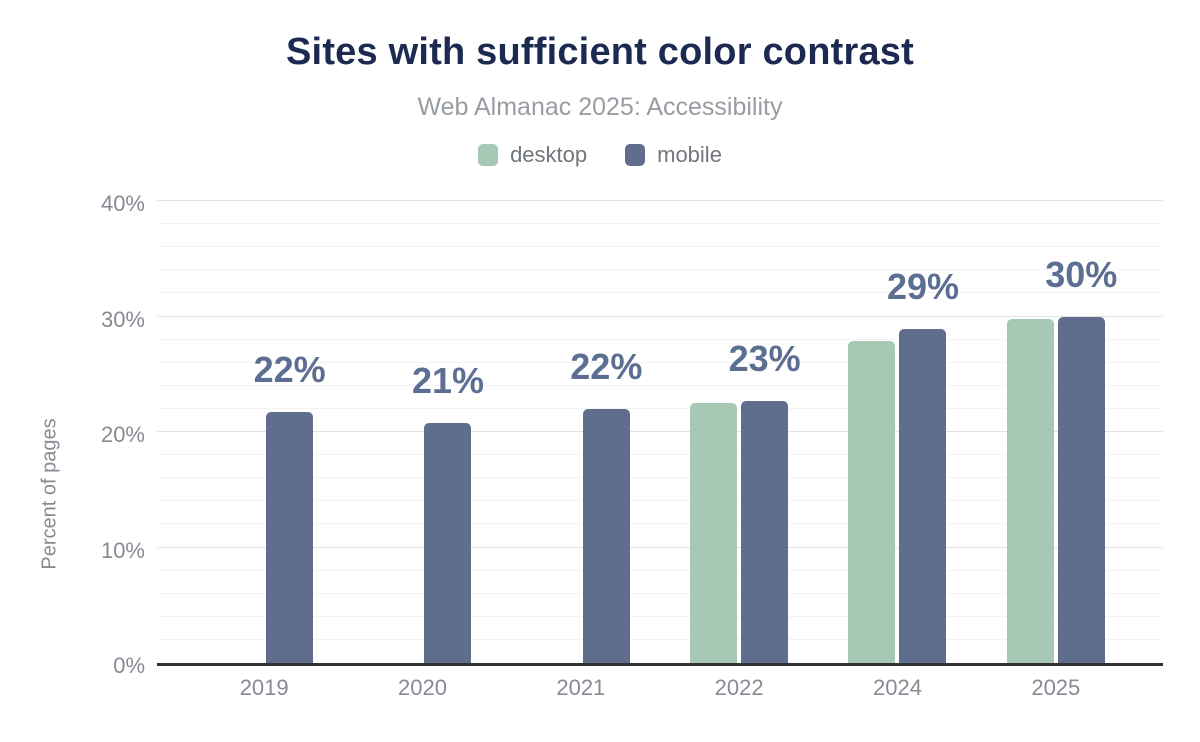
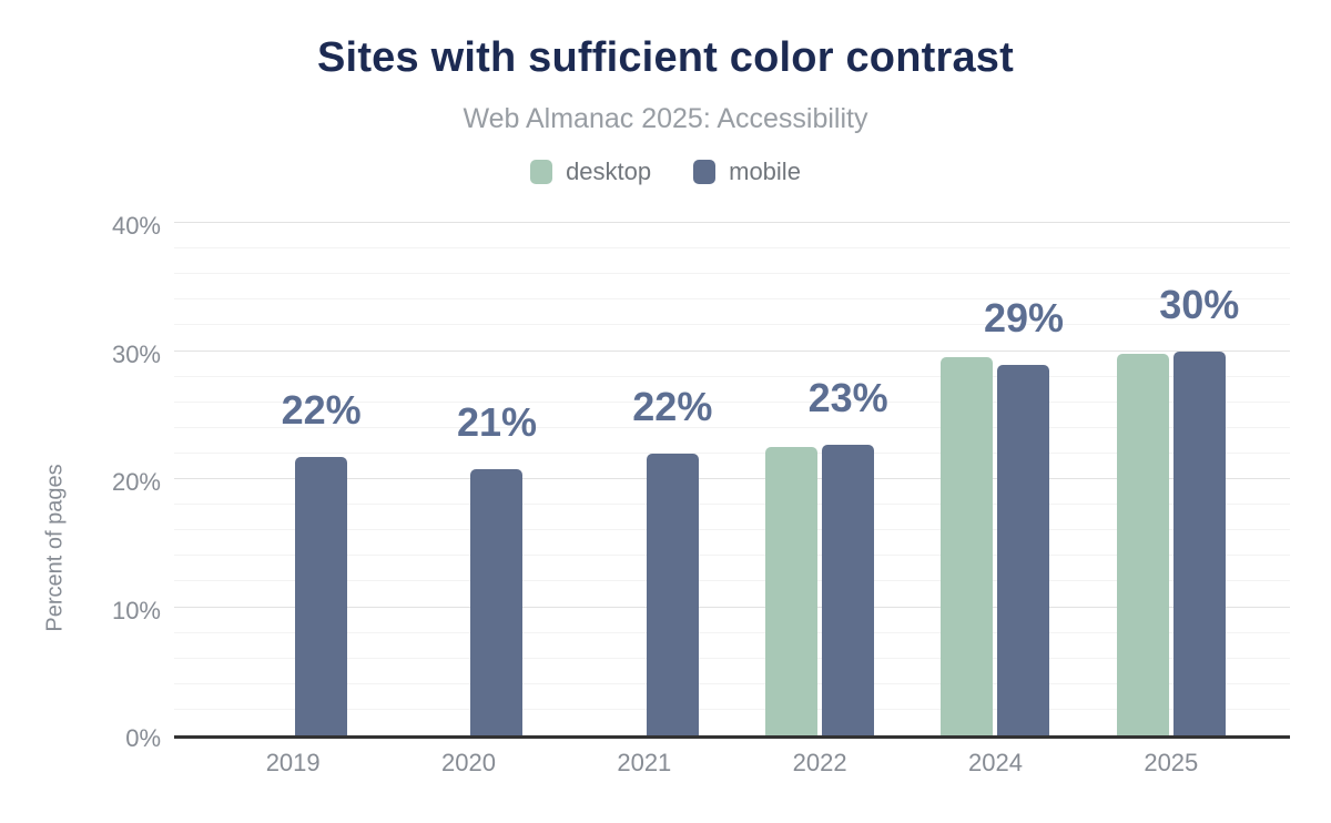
desktop/2024: 27.9% -> 29.5%
